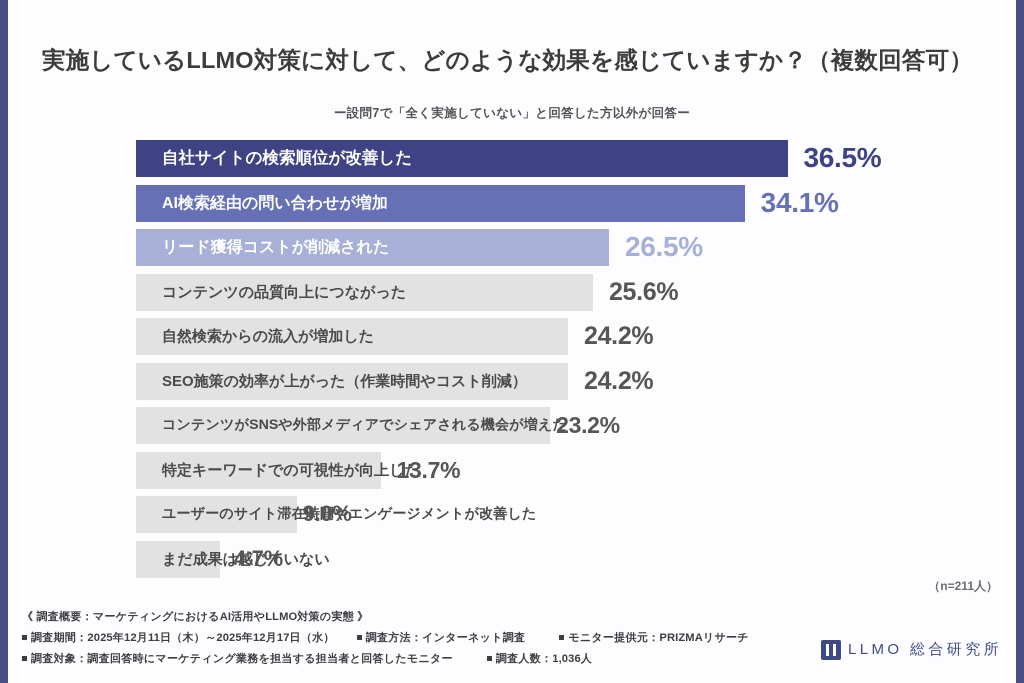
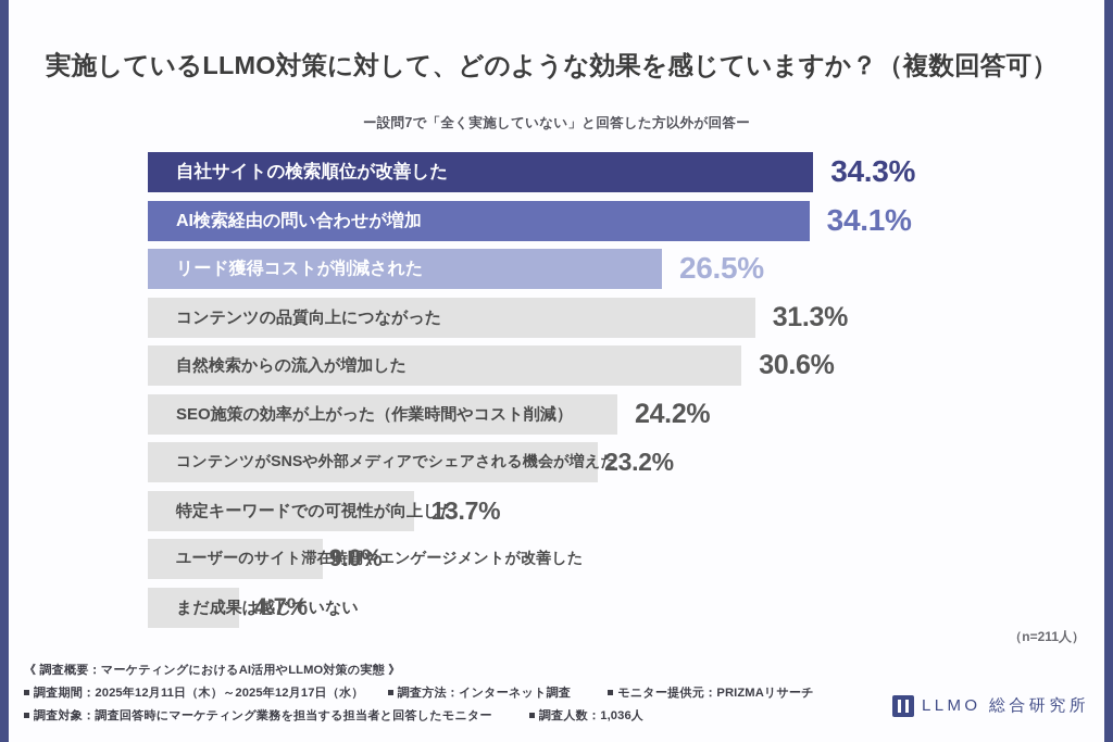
自社サイトの検索順位が改善した: 36.5% -> 34.3%
コンテンツの品質向上につながった: 25.6% -> 31.3%
自然検索からの流入が増加した: 24.2% -> 30.6%
